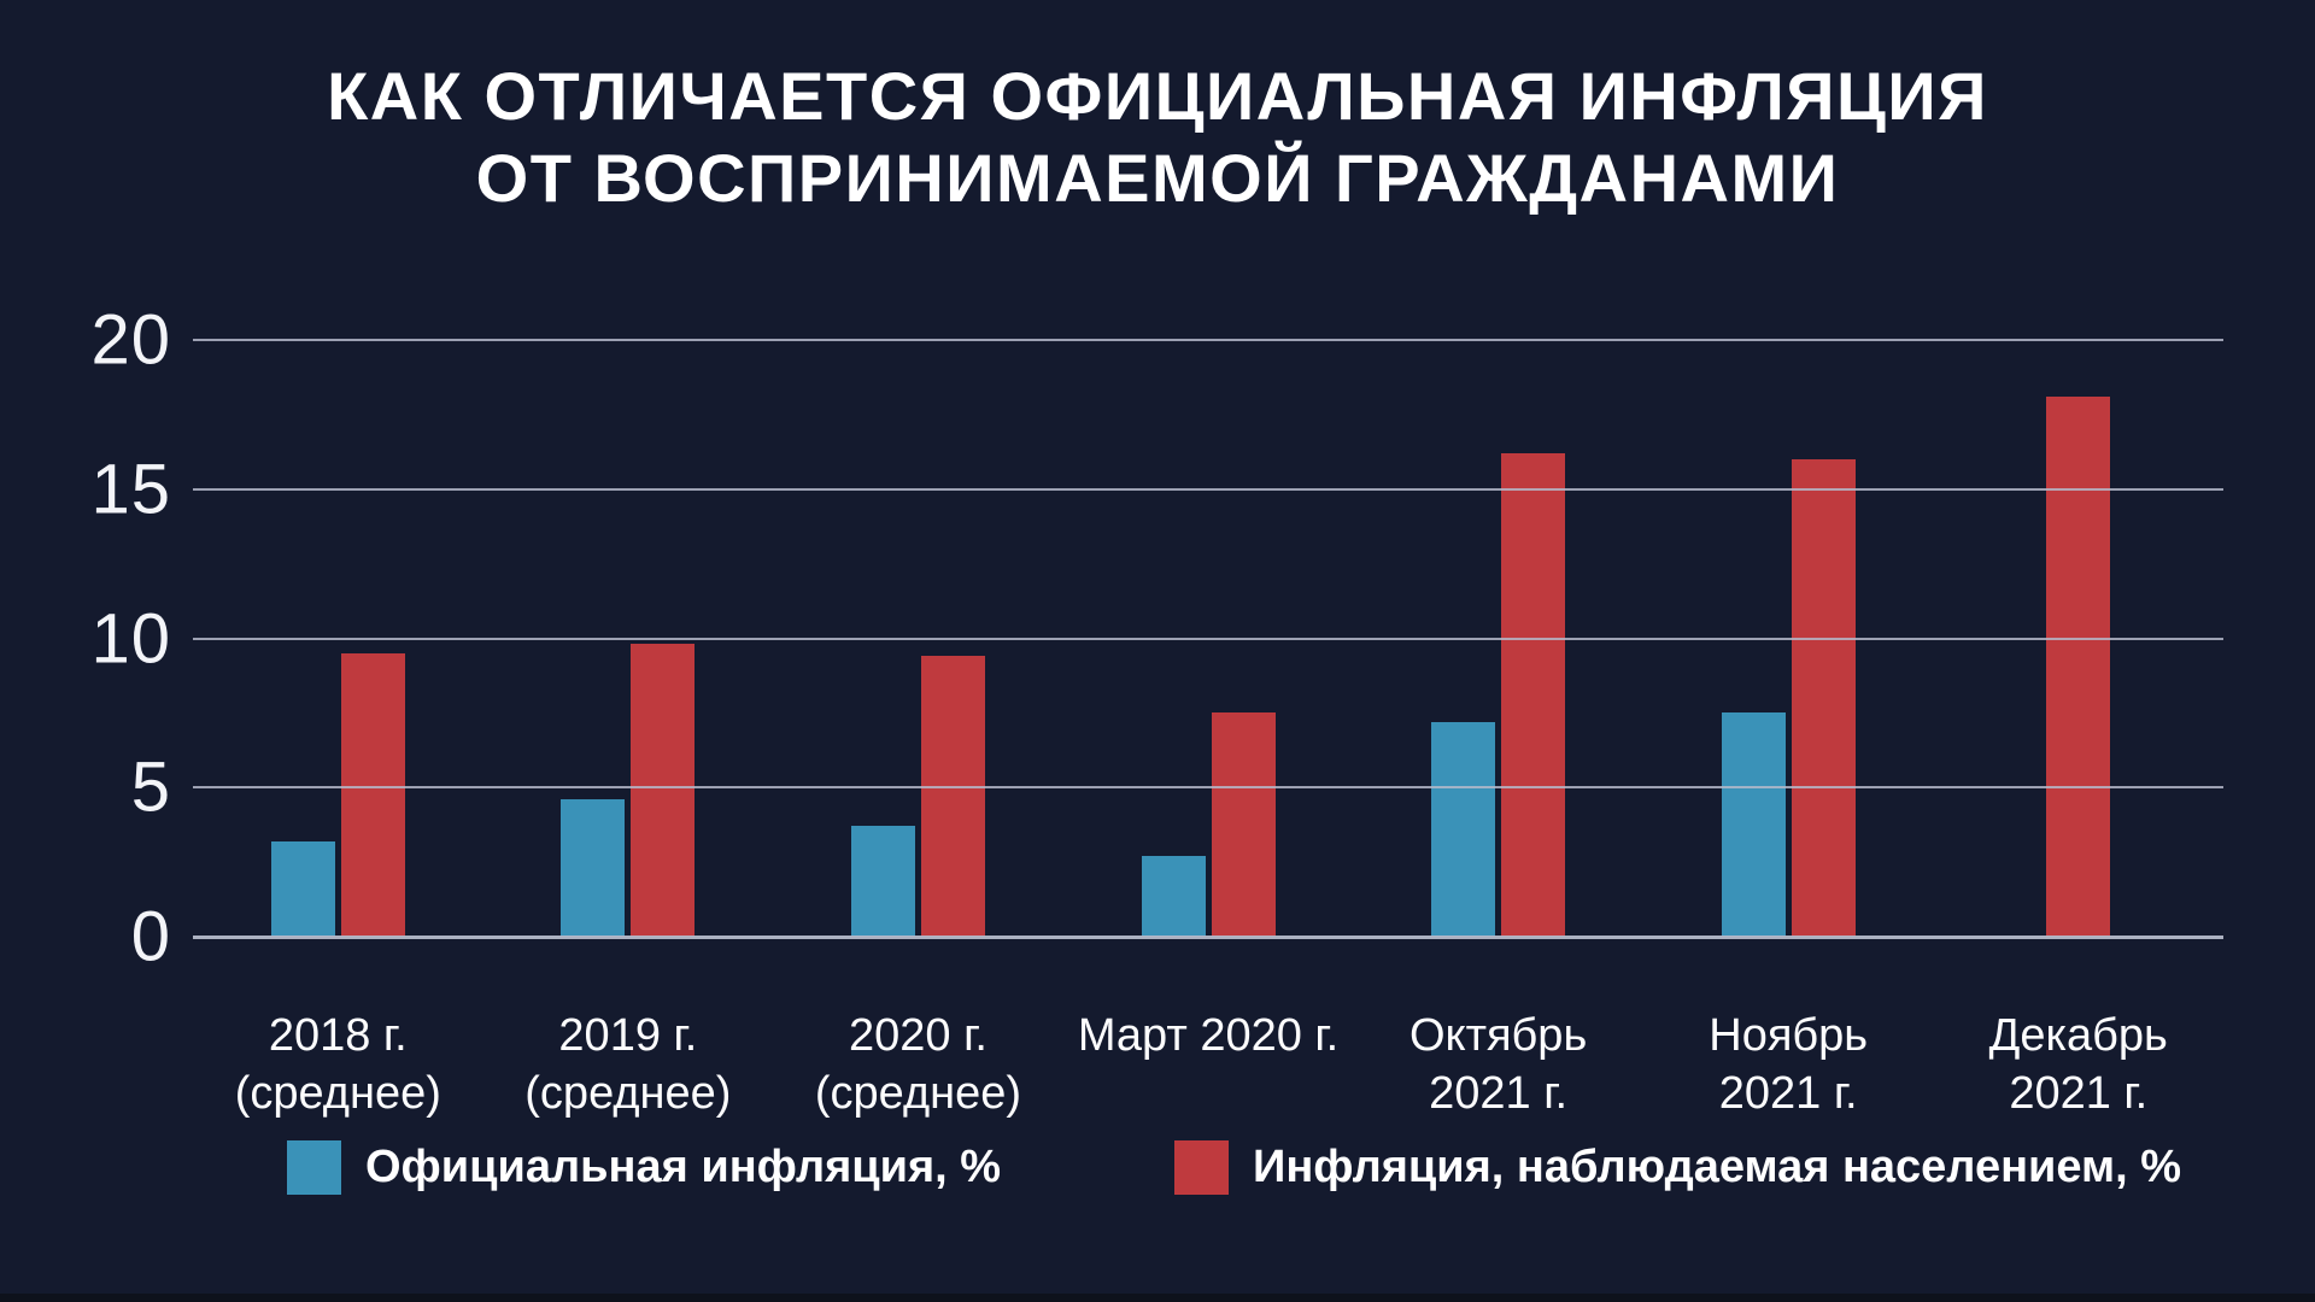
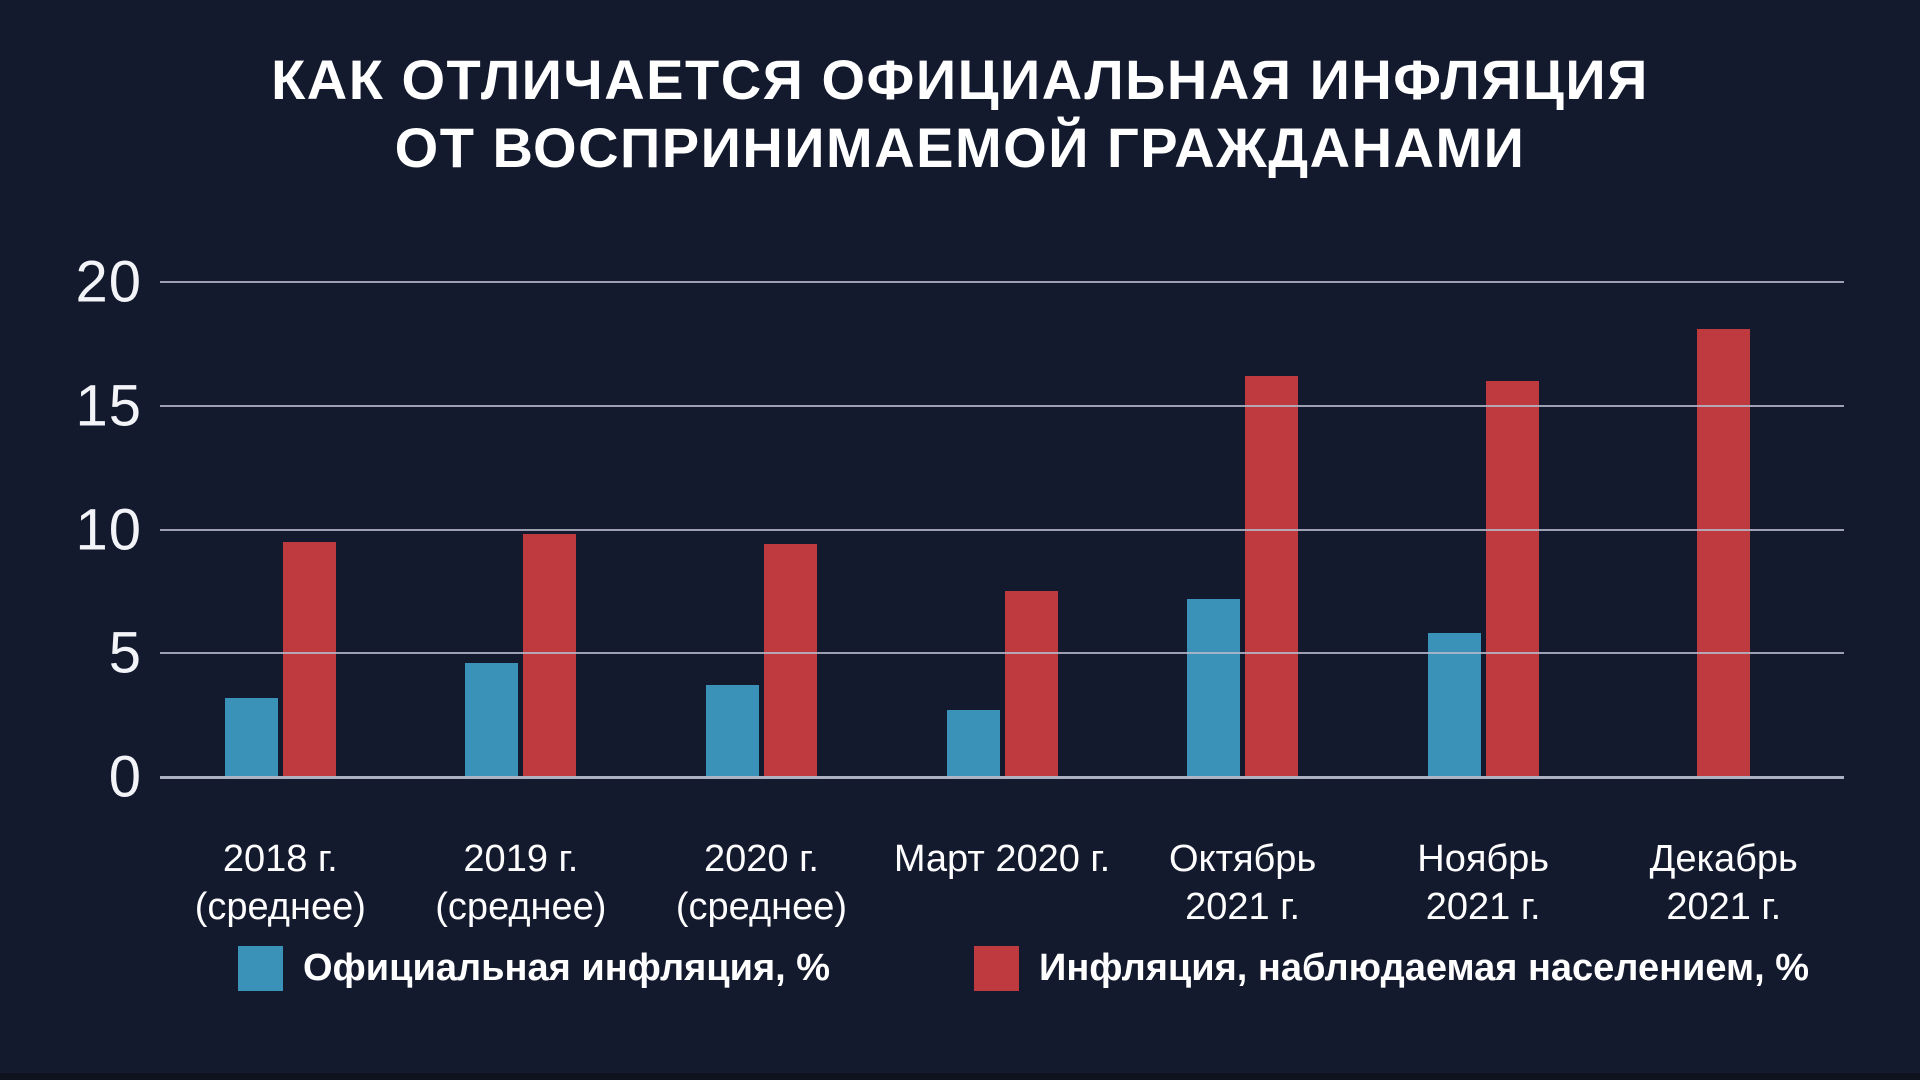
Официальная инфляция, %/Ноябрь 2021 г.: 7.5 -> 5.8
